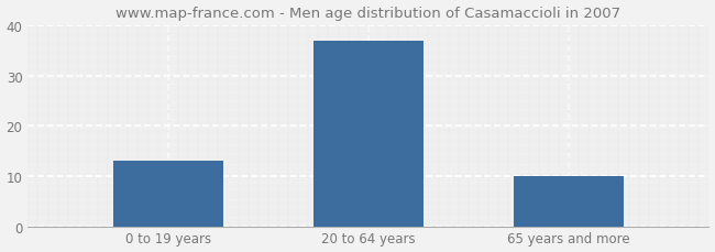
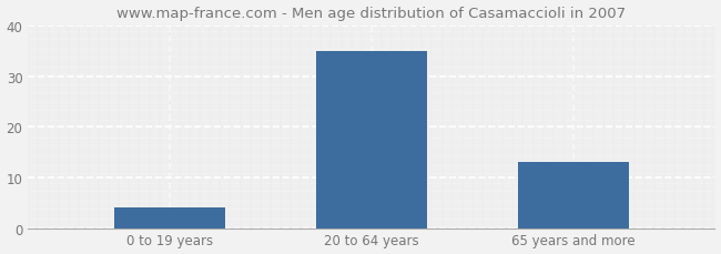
0 to 19 years: 13 -> 4
20 to 64 years: 37 -> 35
65 years and more: 10 -> 13
